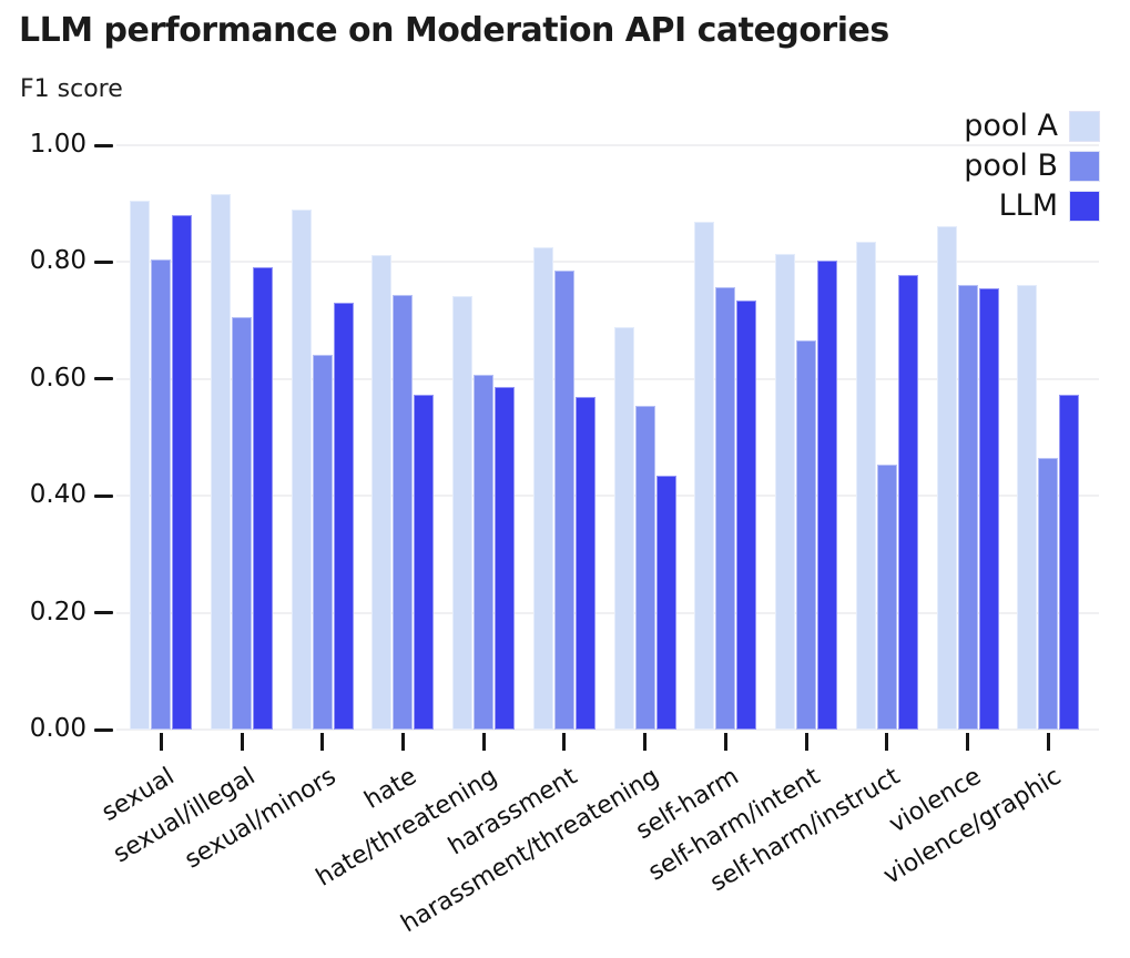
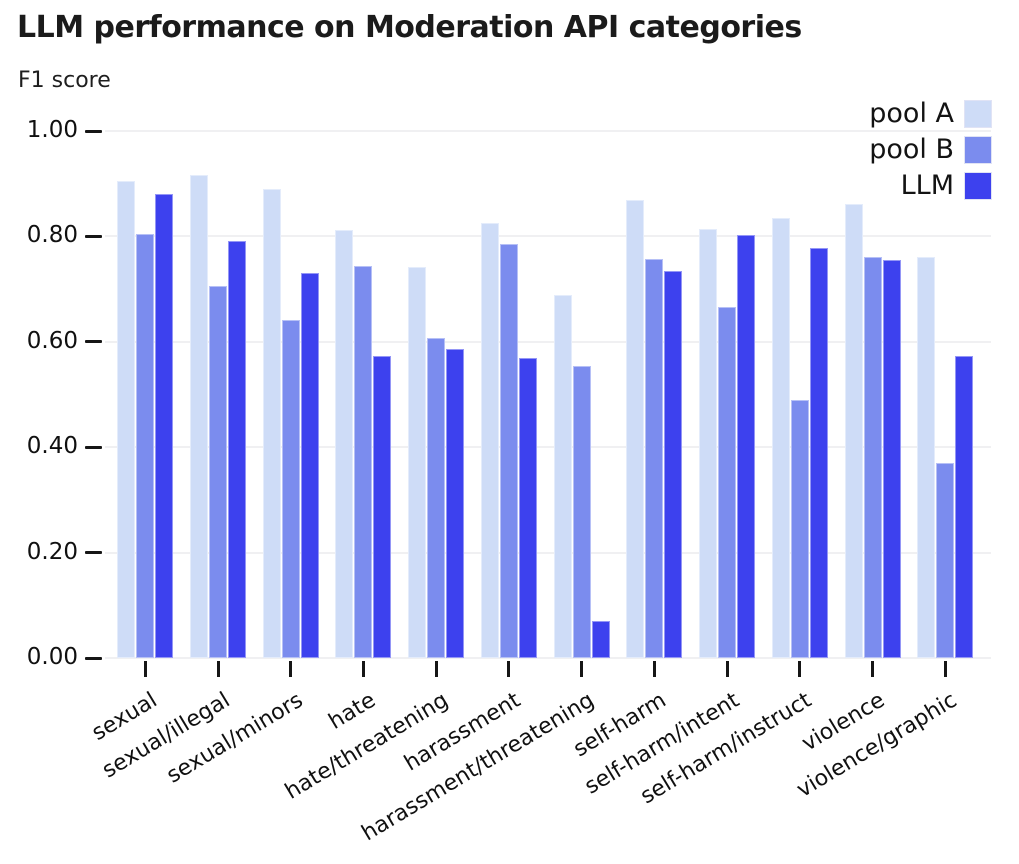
LLM/harassment/threatening: 0.43 -> 0.07
pool B/self-harm/instruct: 0.45 -> 0.49
pool B/violence/graphic: 0.46 -> 0.37
